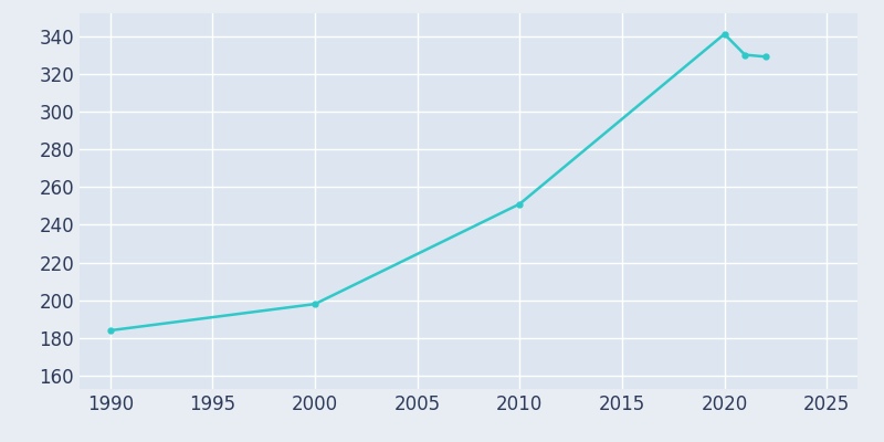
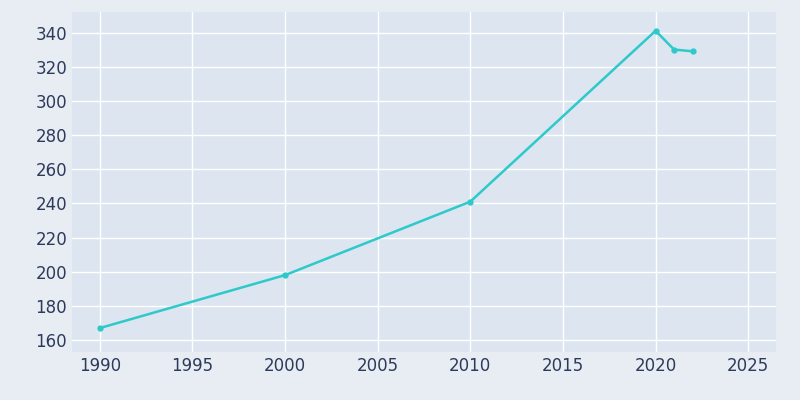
1990: 184 -> 167
2010: 251 -> 241
